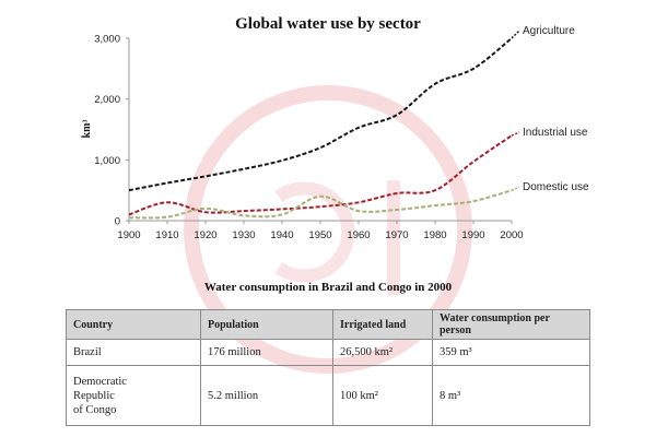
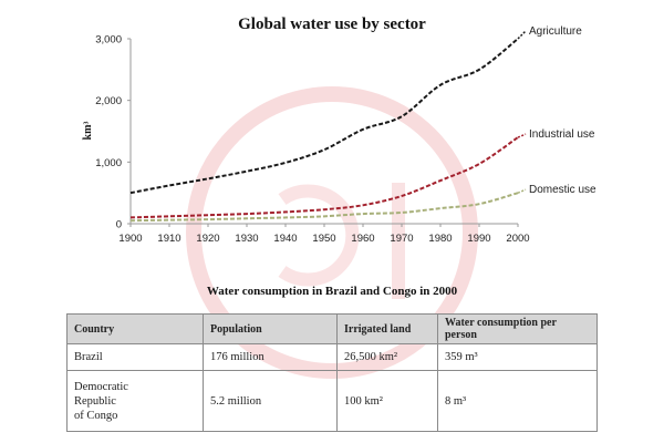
Industrial use/1910: 300 -> 100
Domestic use/1920: 200 -> 100
Domestic use/1950: 400 -> 100
Industrial use/1980: 500 -> 700
